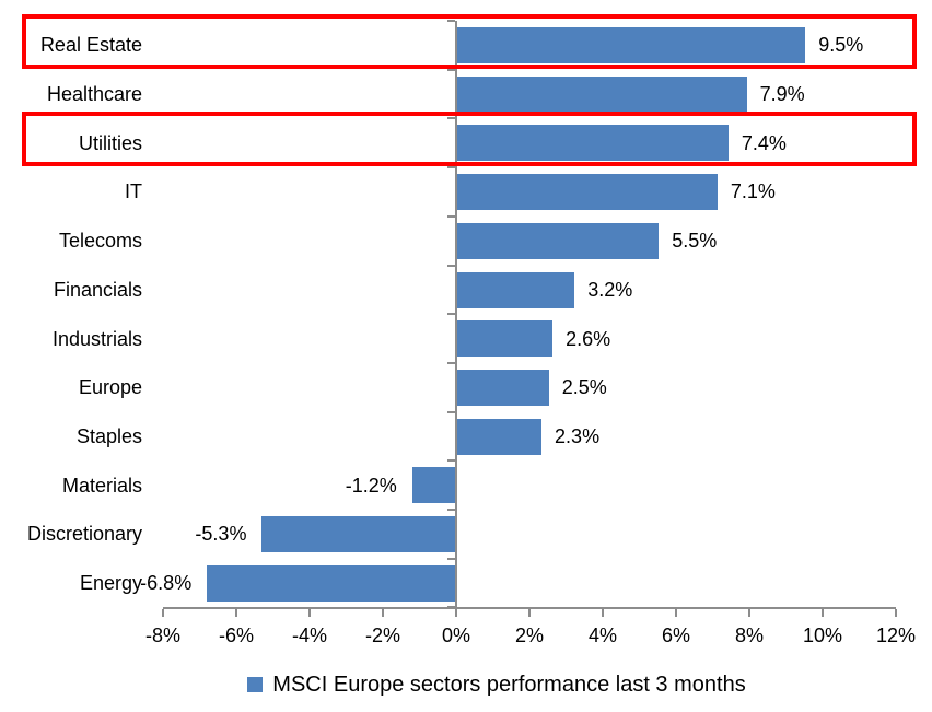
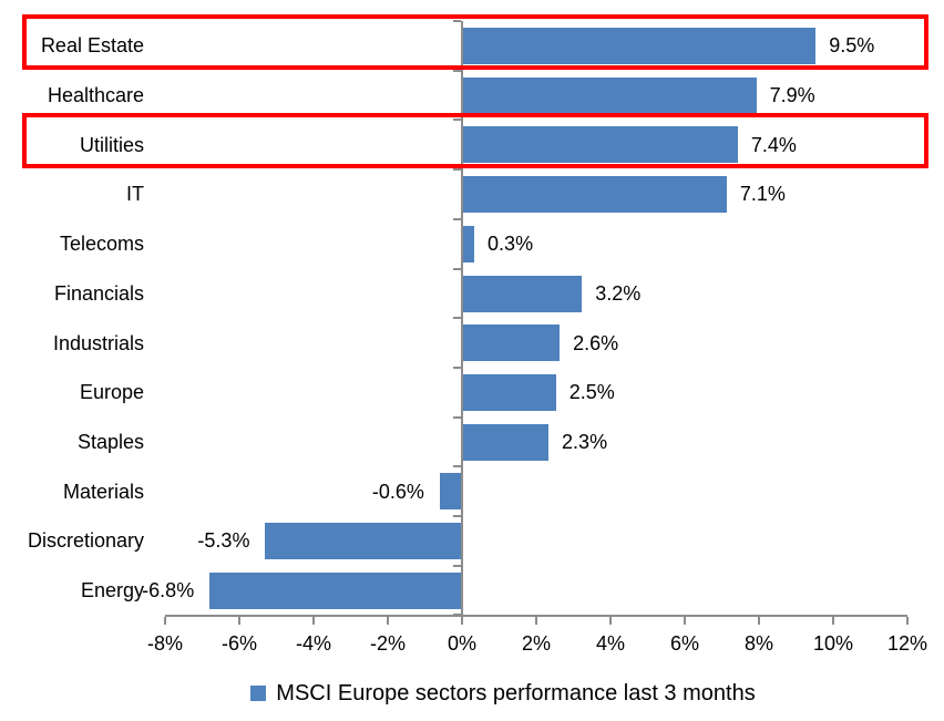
Telecoms: 5.5% -> 0.3%
Materials: -1.2% -> -0.6%
